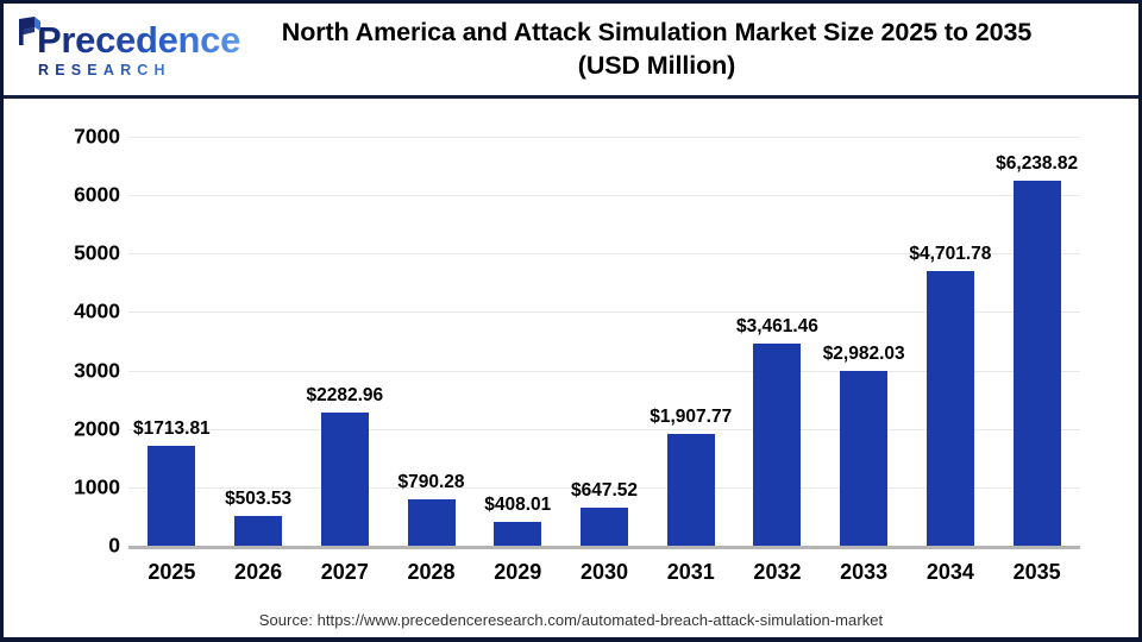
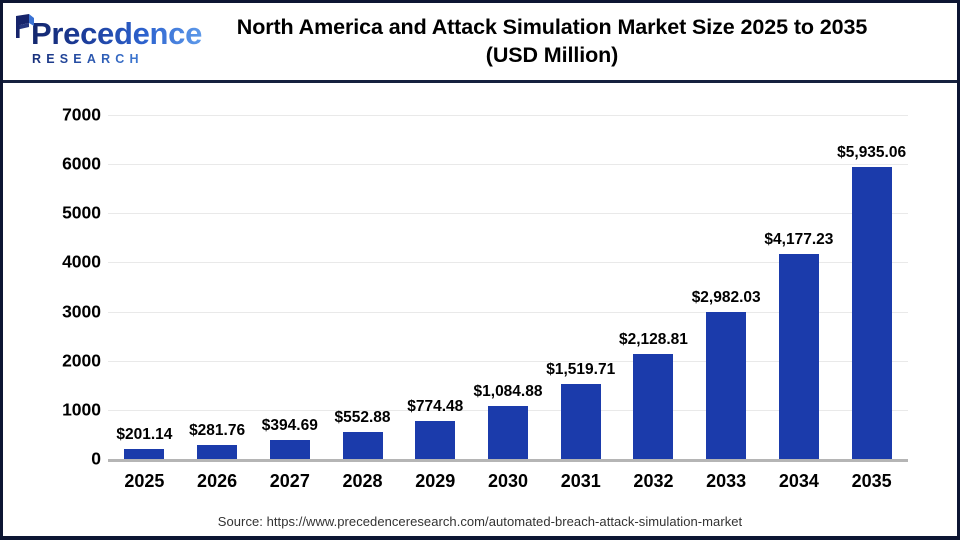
2025: $1713.81 -> $201.14
2026: $503.53 -> $281.76
2027: $2282.96 -> $394.69
2028: $790.28 -> $552.88
2029: $408.01 -> $774.48
2030: $647.52 -> $1,084.88
2031: $1,907.77 -> $1,519.71
2032: $3,461.46 -> $2,128.81
2034: $4,701.78 -> $4,177.23
2035: $6,238.82 -> $5,935.06
